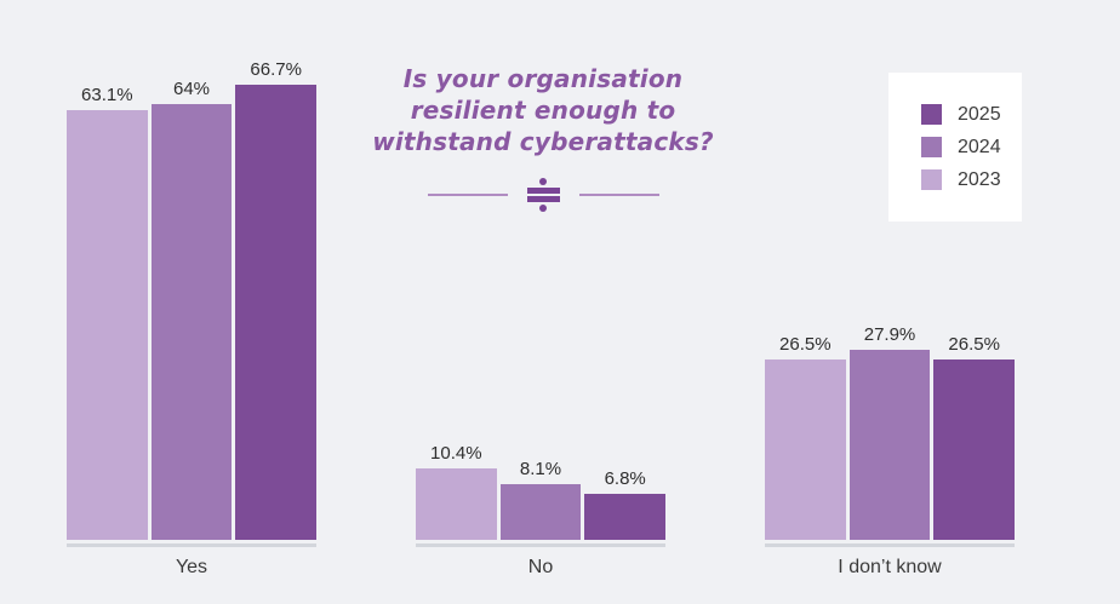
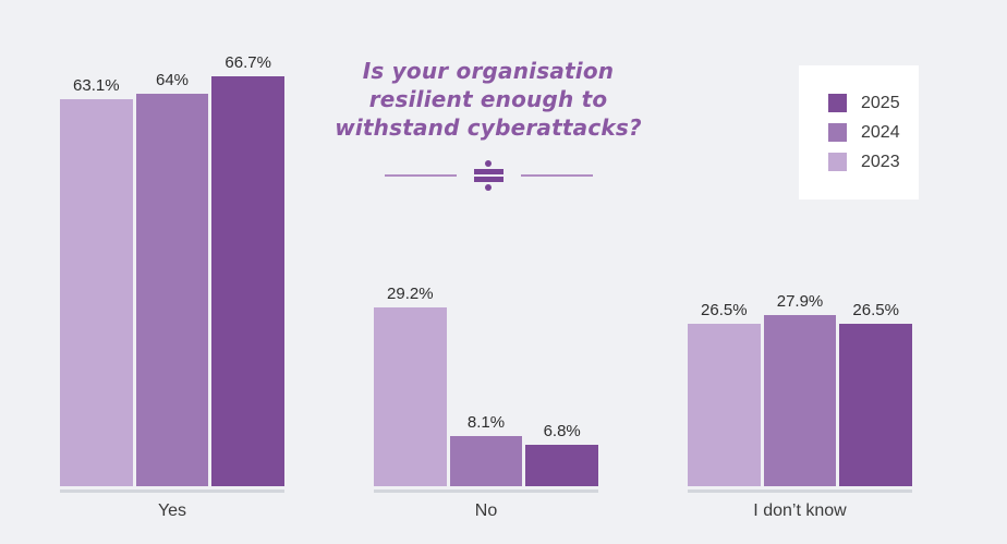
2023/No: 10.4% -> 29.2%
